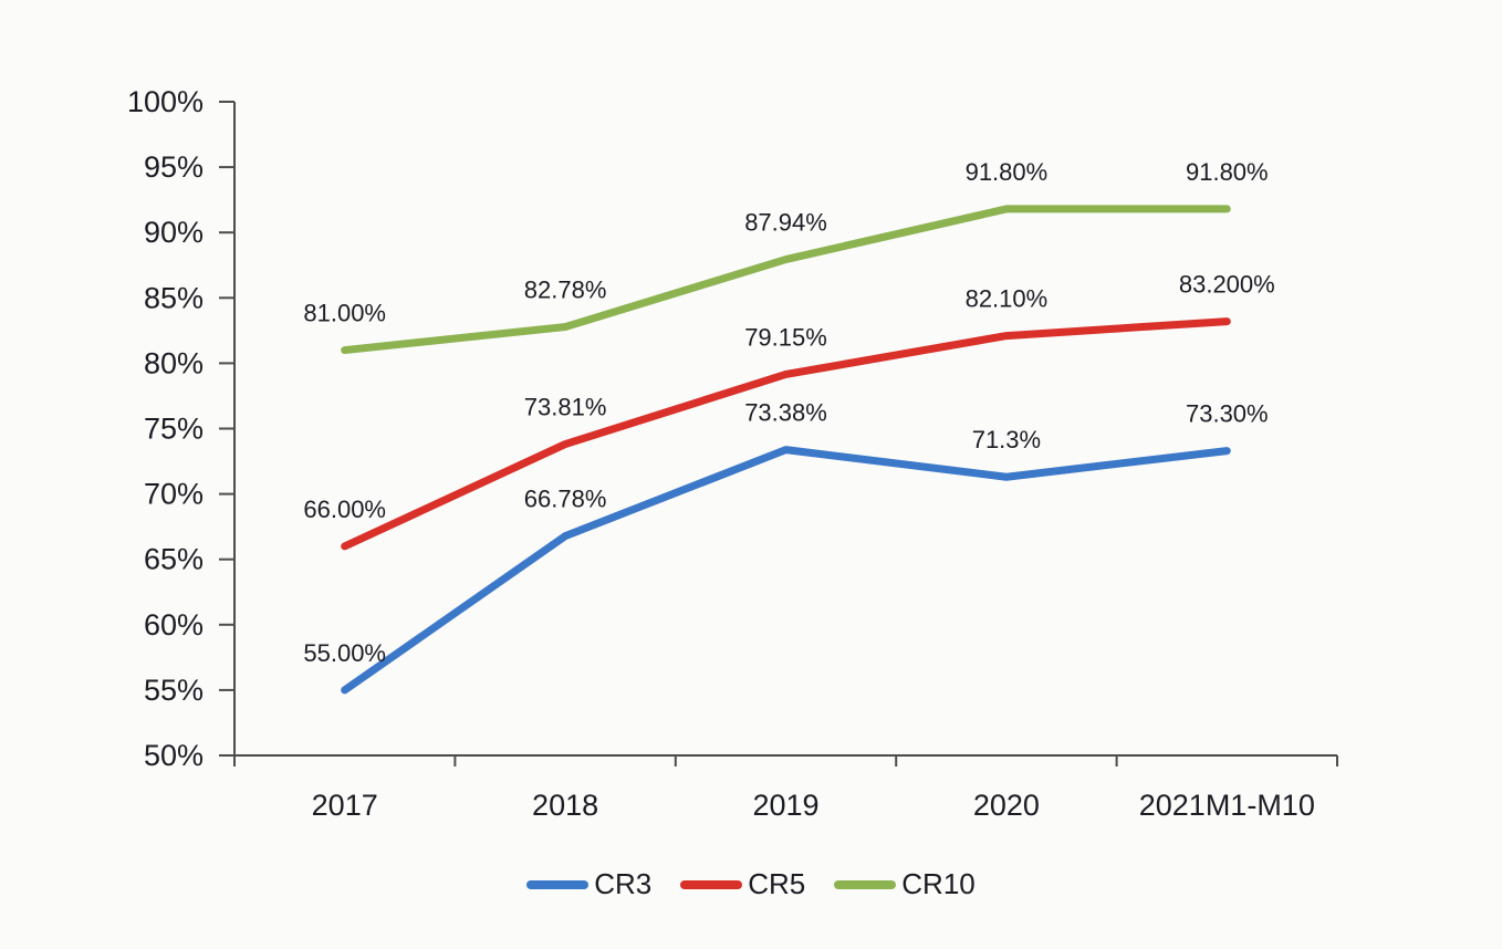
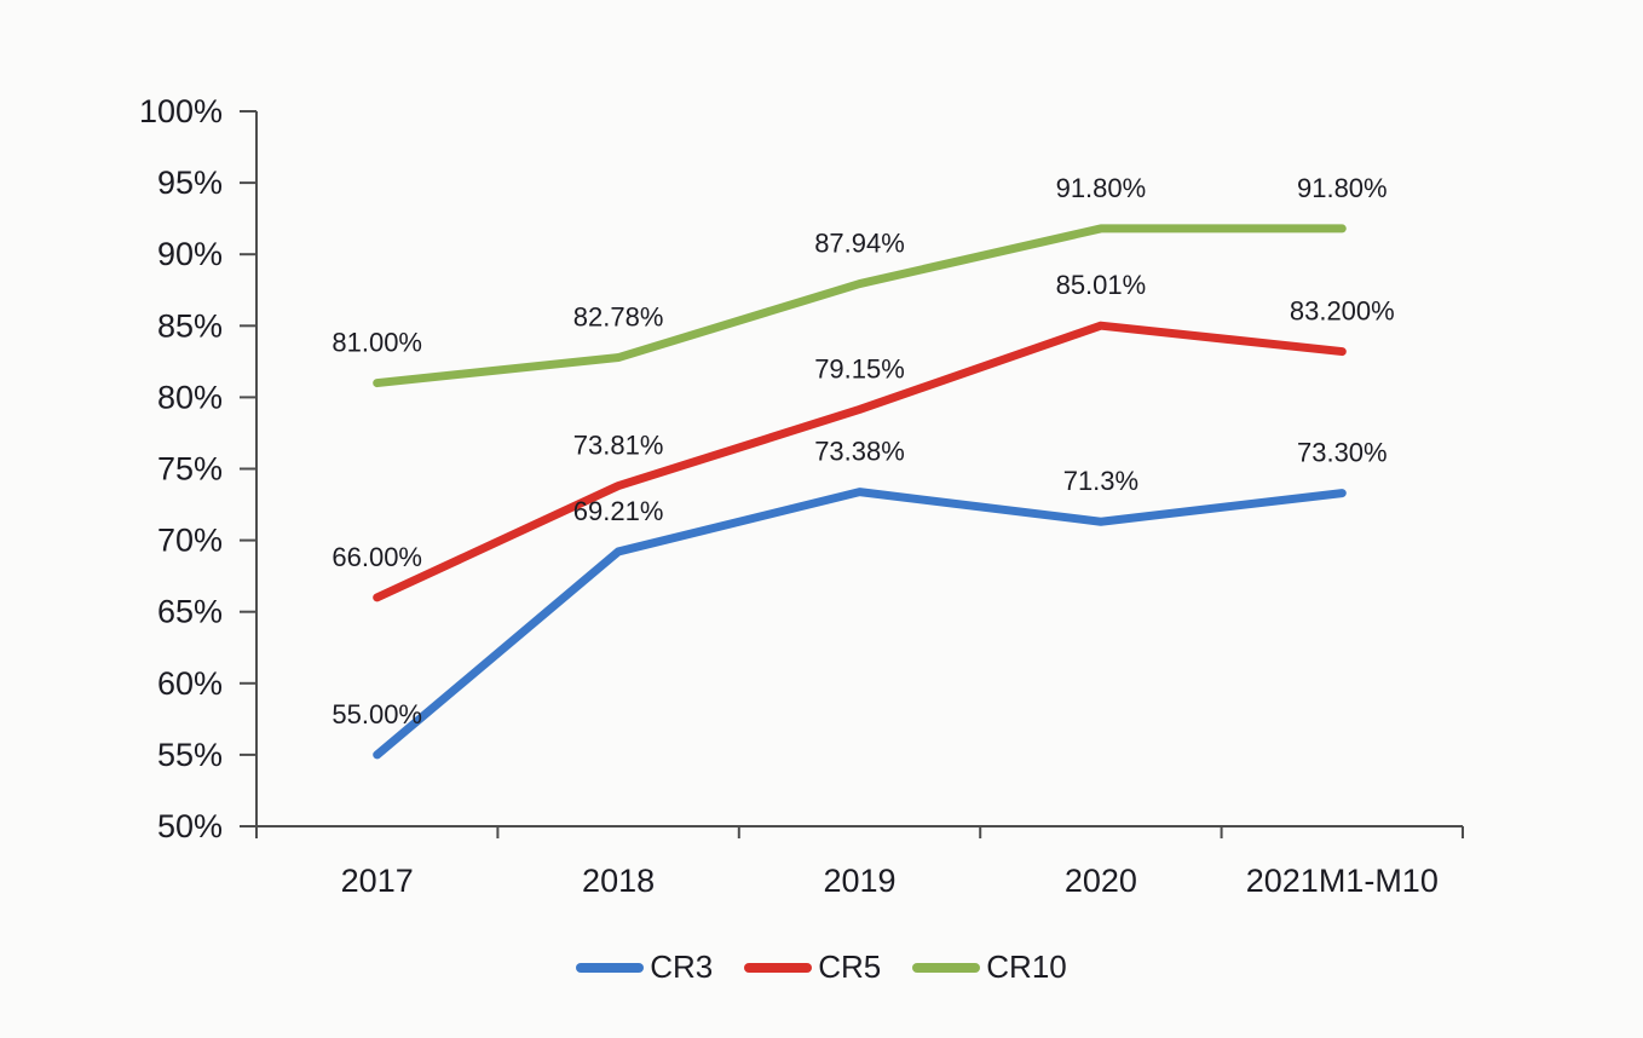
CR3/2018: 66.78% -> 69.21%
CR5/2020: 82.10% -> 85.01%
